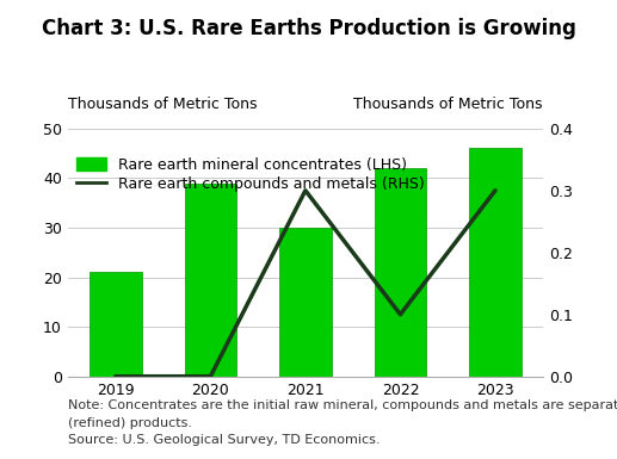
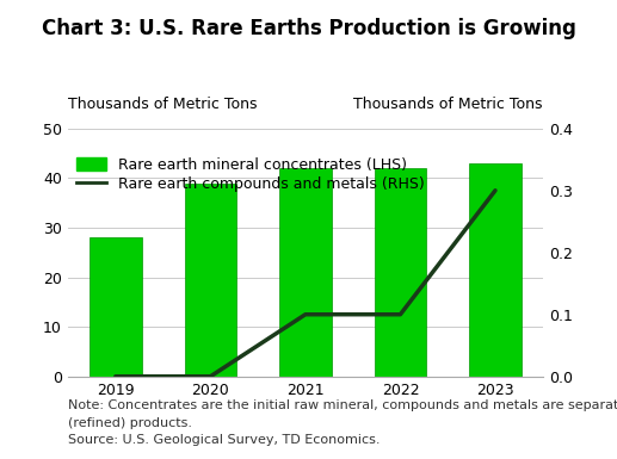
Rare earth mineral concentrates (LHS)/2019: 21 -> 28
Rare earth mineral concentrates (LHS)/2021: 30 -> 42
Rare earth compounds and metals (RHS)/2021: 0.3 -> 0.1
Rare earth mineral concentrates (LHS)/2023: 46 -> 43
